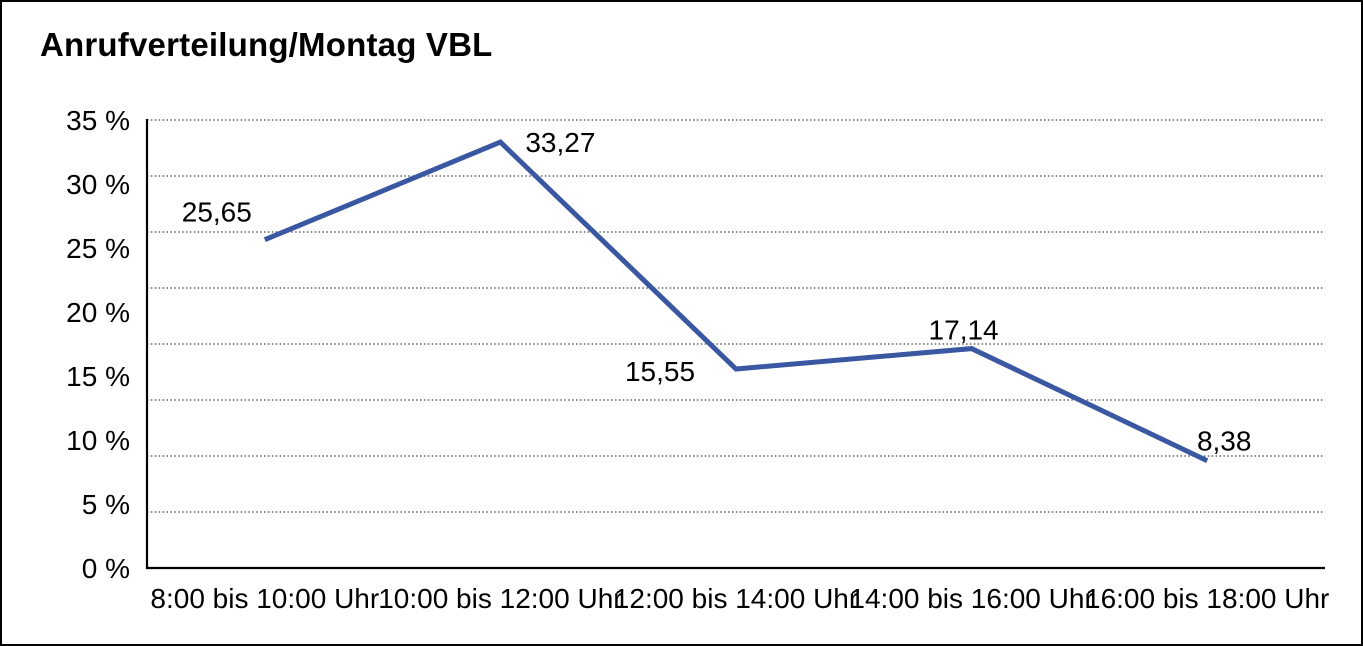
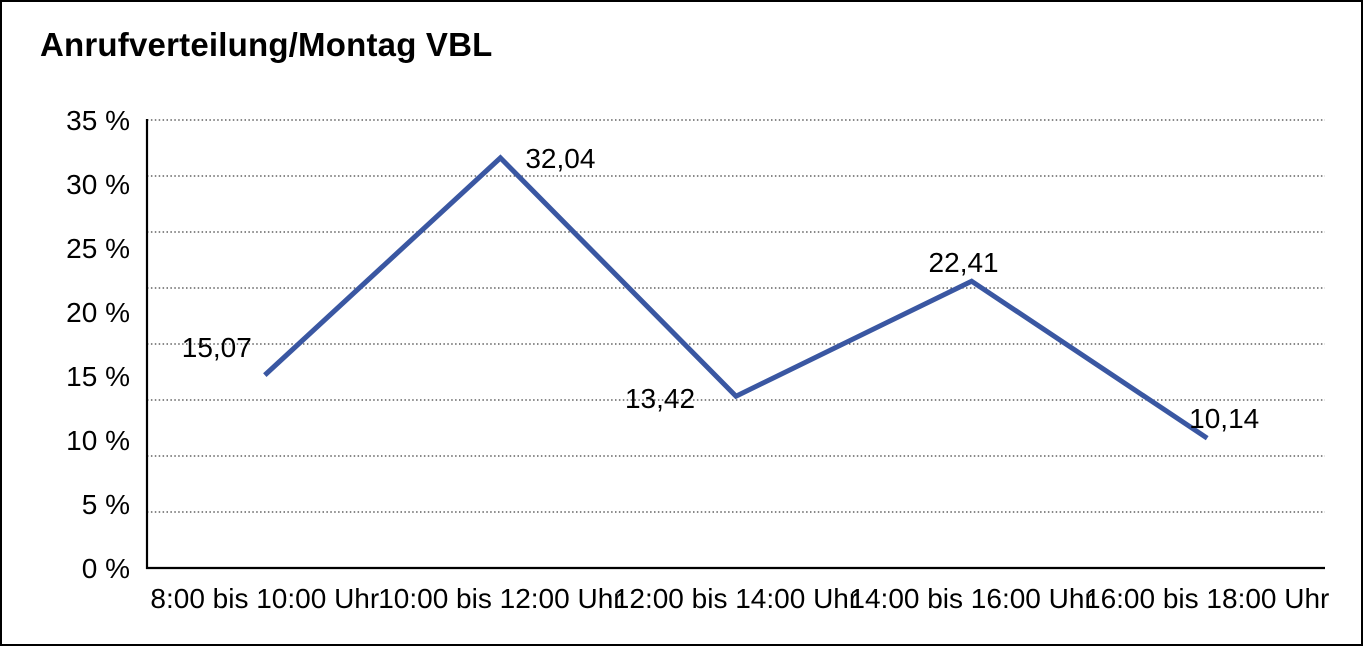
8:00 bis 10:00 Uhr: 25,65 -> 15,07
10:00 bis 12:00 Uhr: 33,27 -> 32,04
12:00 bis 14:00 Uhr: 15,55 -> 13,42
14:00 bis 16:00 Uhr: 17,14 -> 22,41
16:00 bis 18:00 Uhr: 8,38 -> 10,14
